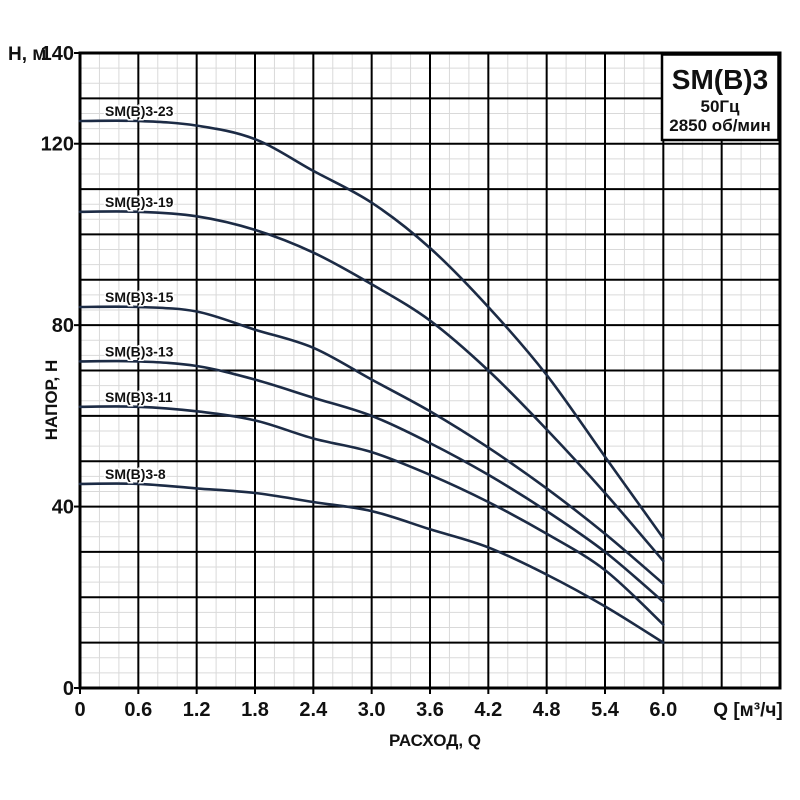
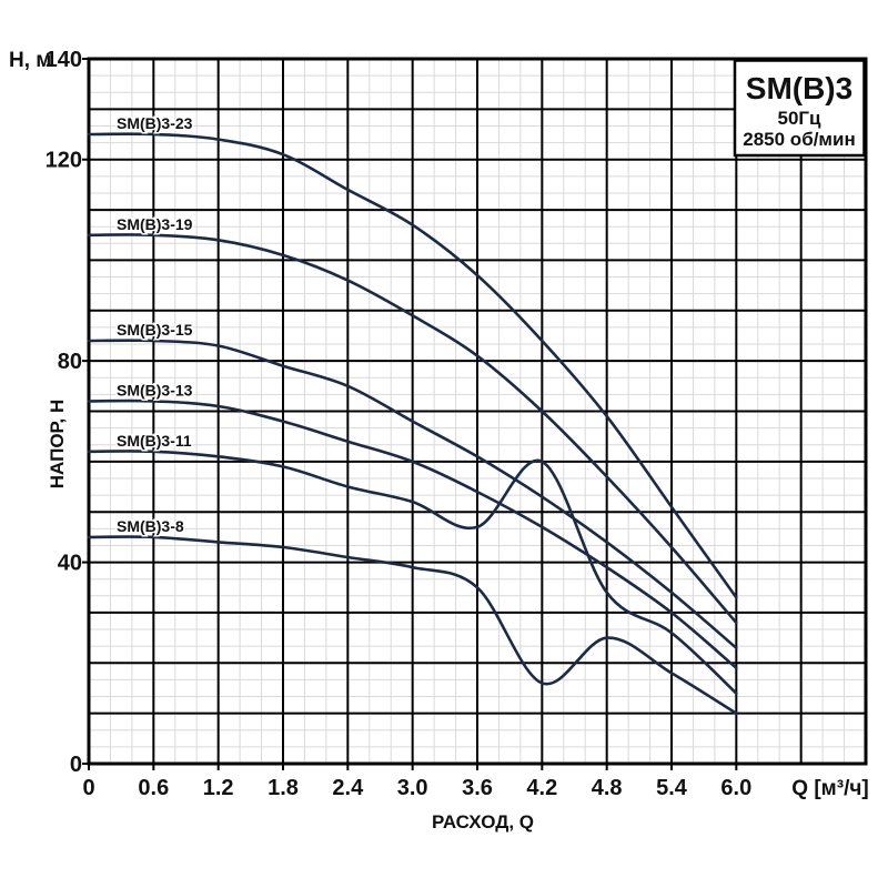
SM(B)3-11/4.2: 41 -> 60
SM(B)3-8/4.2: 31 -> 16
